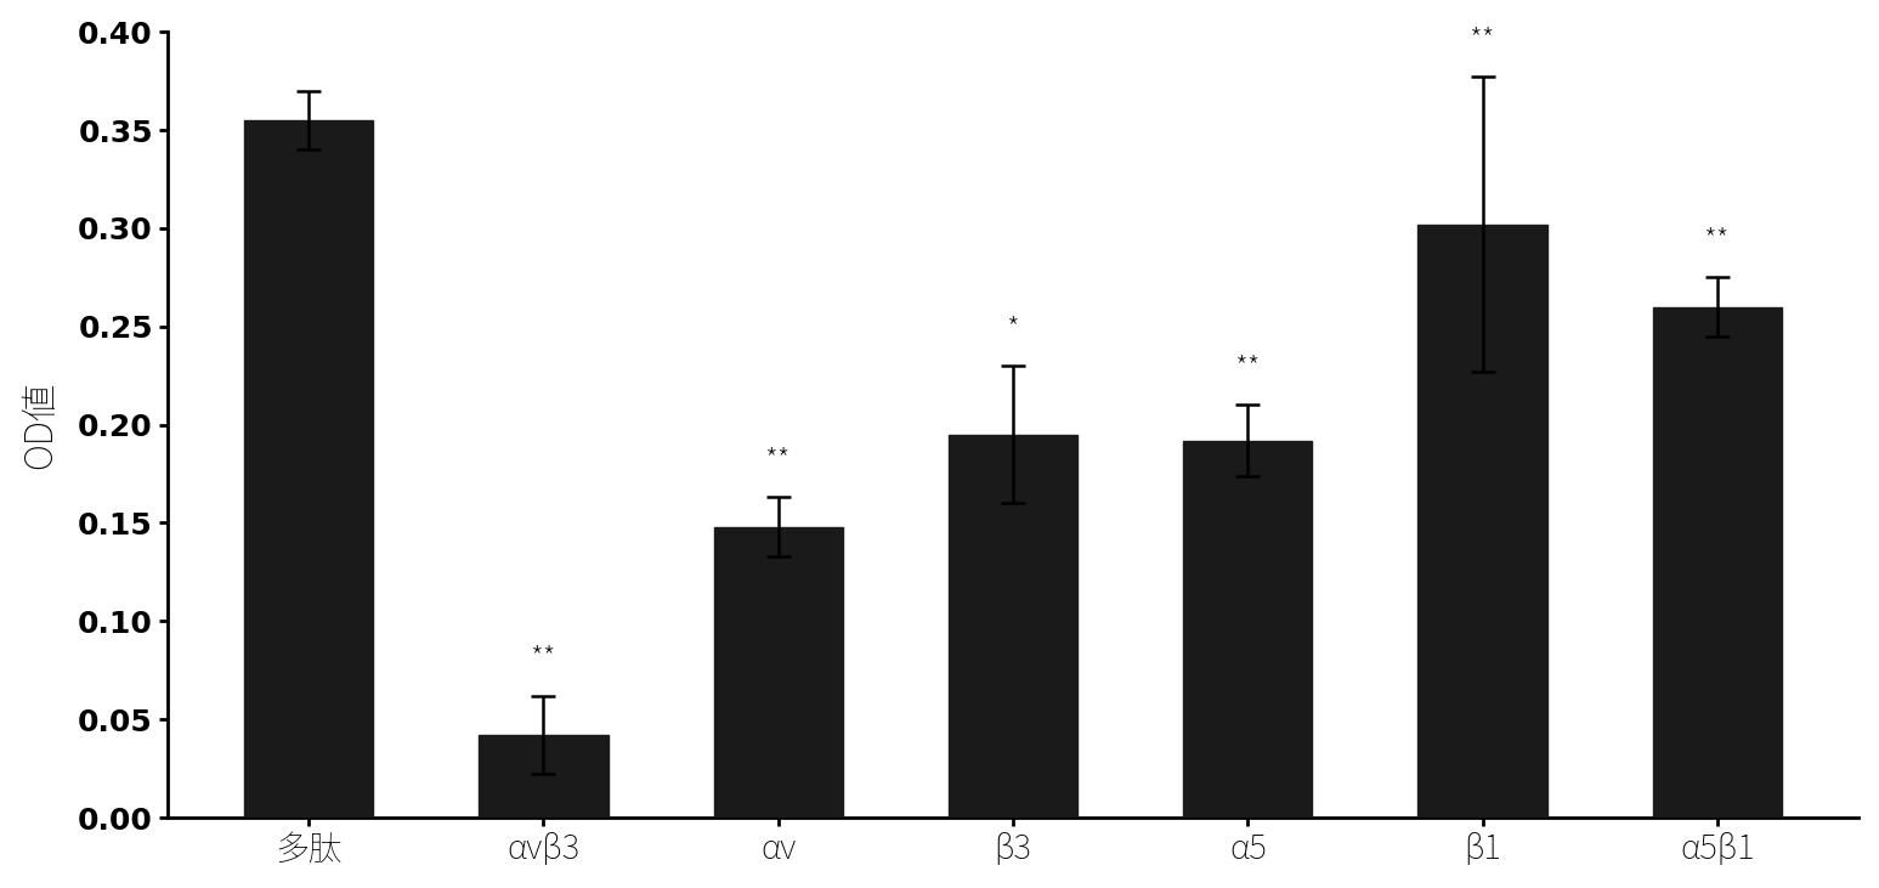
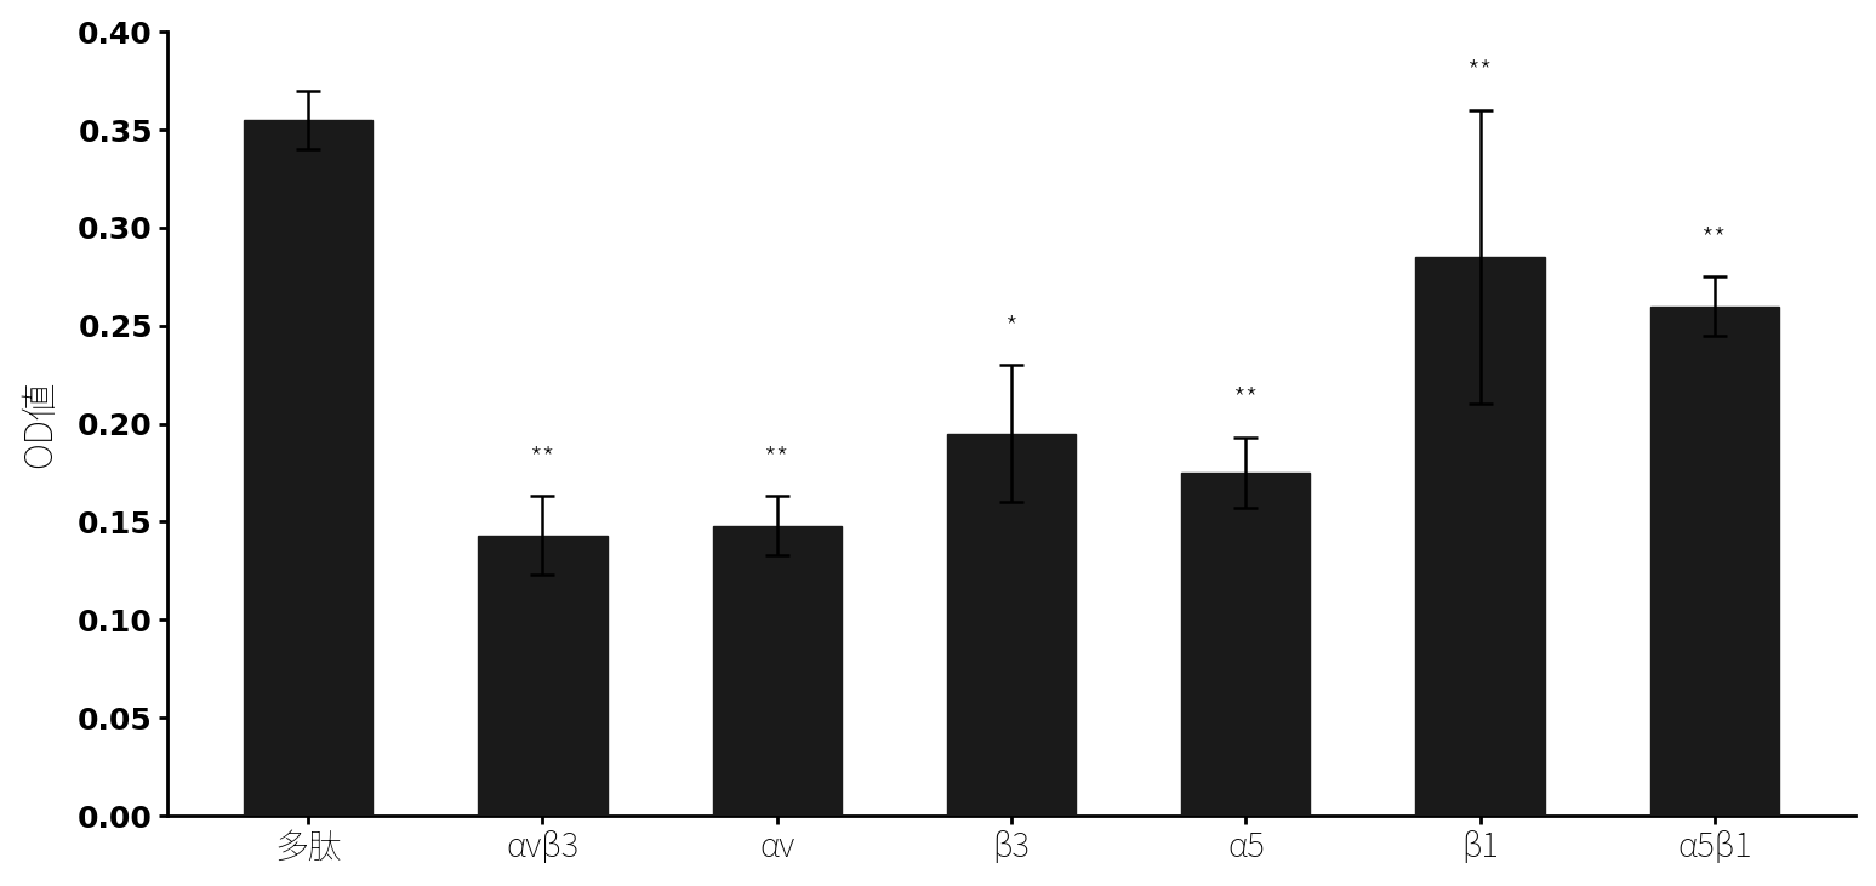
αvβ3: 0.042 -> 0.143
α5: 0.192 -> 0.175
β1: 0.302 -> 0.285
